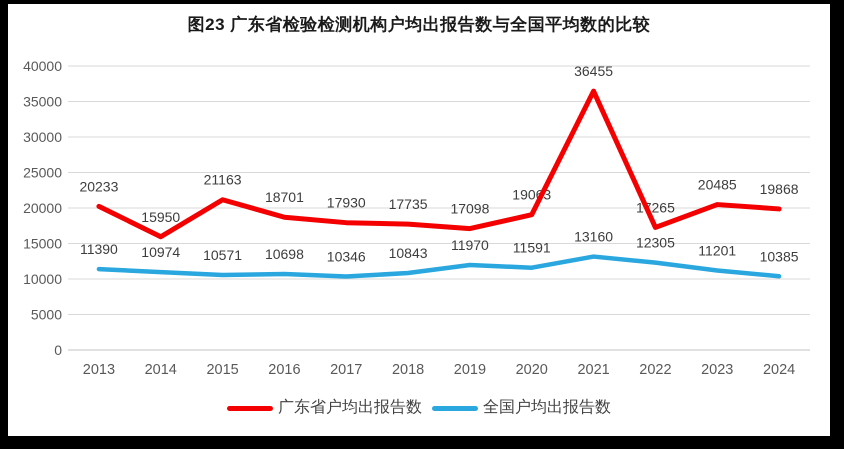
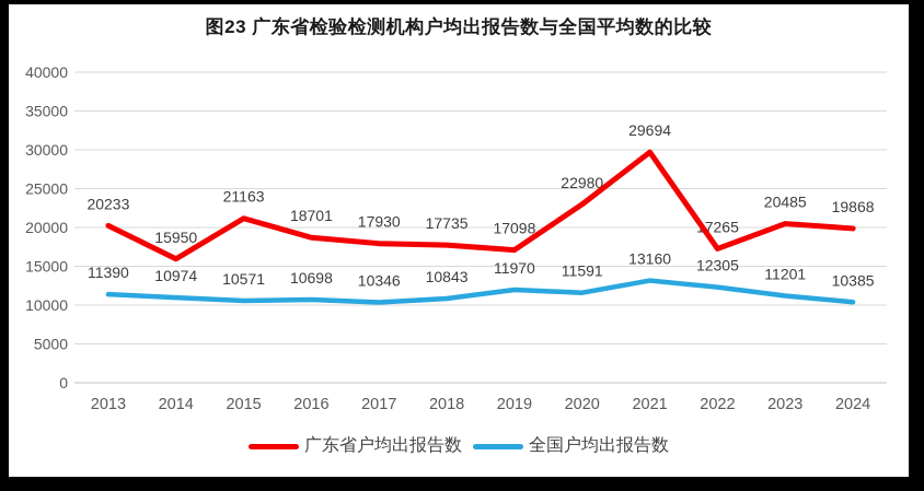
广东省户均出报告数/2020: 19063 -> 22980
广东省户均出报告数/2021: 36455 -> 29694
